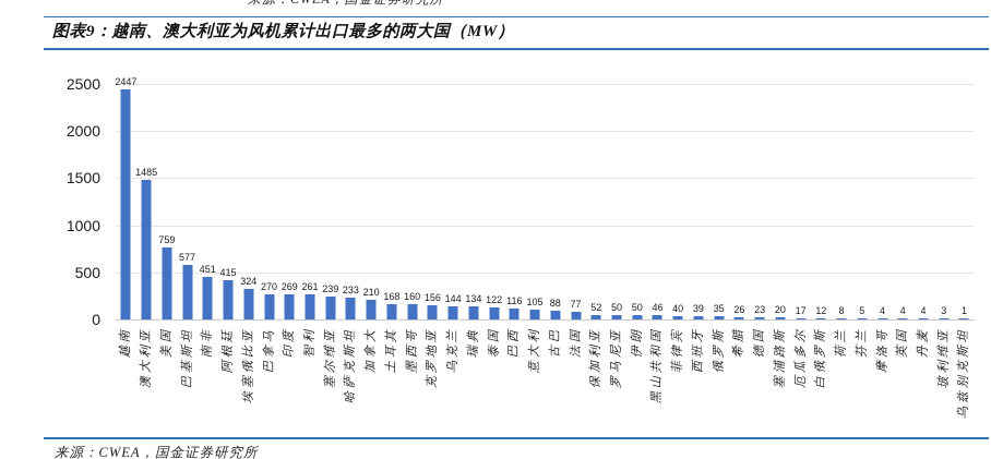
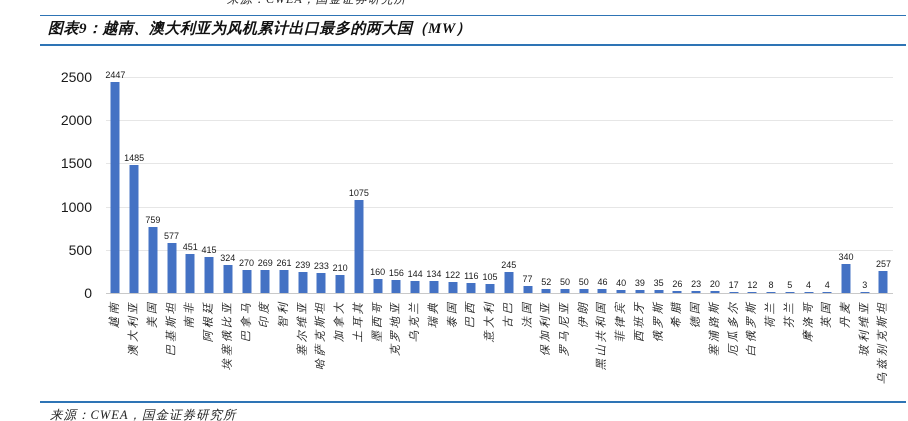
土耳其: 168 -> 1075
古巴: 88 -> 245
丹麦: 4 -> 340
乌兹别克斯坦: 1 -> 257
